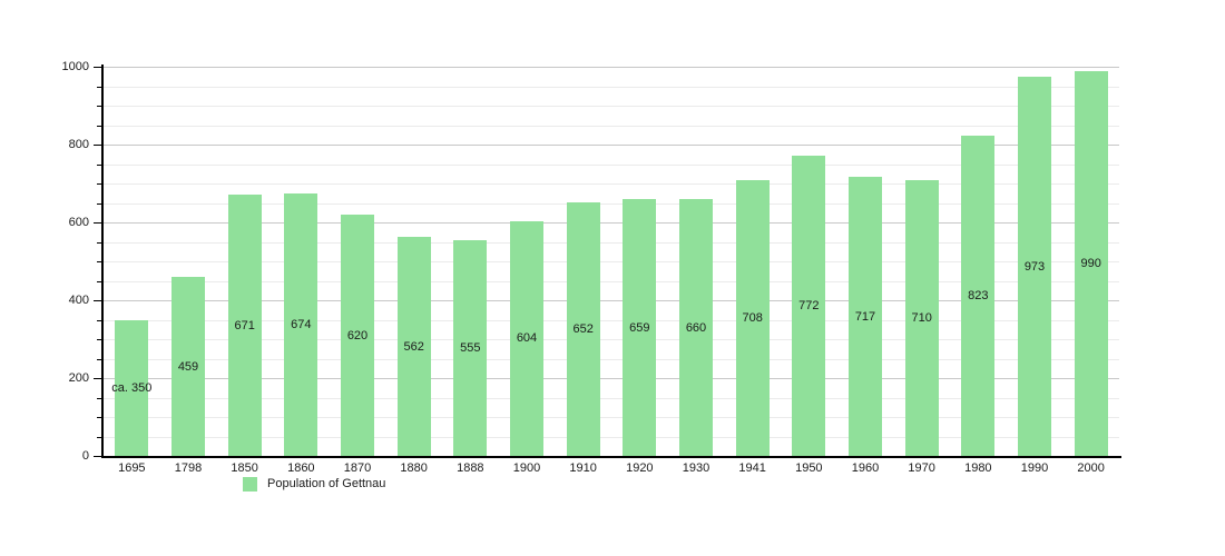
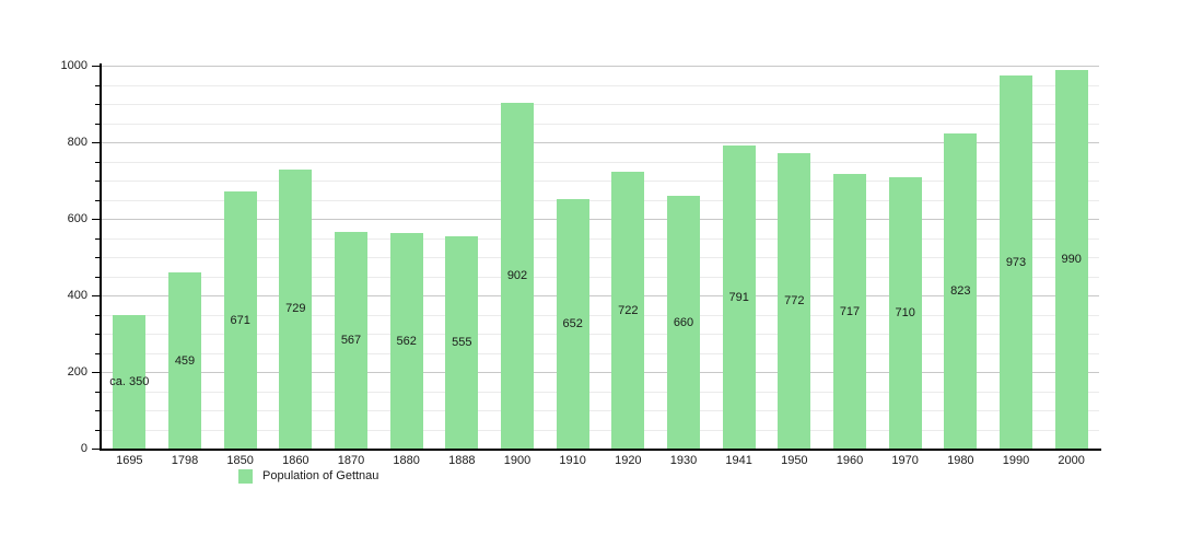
1860: 674 -> 729
1870: 620 -> 567
1900: 604 -> 902
1920: 659 -> 722
1941: 708 -> 791
